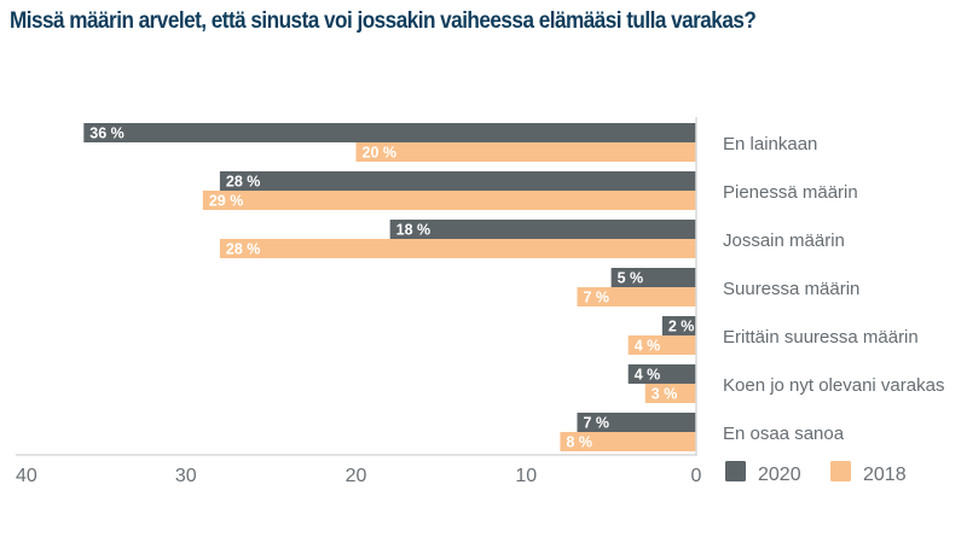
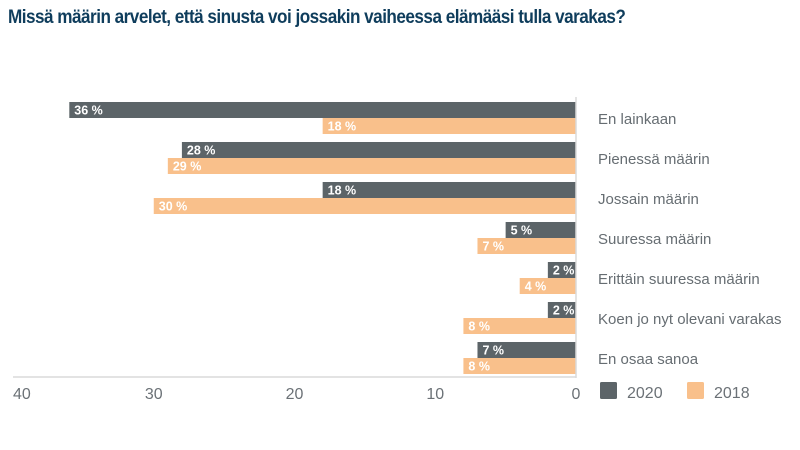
2018/En lainkaan: 20 -> 18
2018/Jossain määrin: 28 -> 30
2020/Koen jo nyt olevani varakas: 4 -> 2
2018/Koen jo nyt olevani varakas: 3 -> 8
